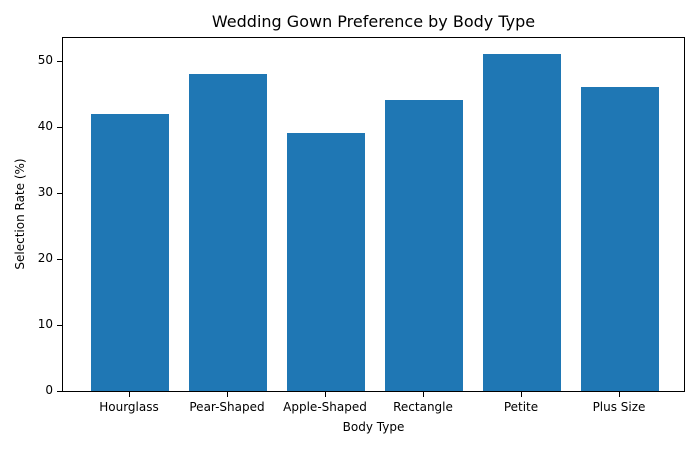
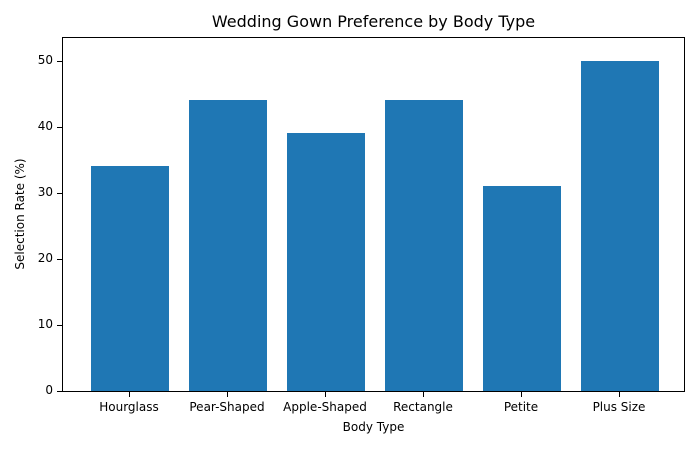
Hourglass: 42 -> 34
Pear-Shaped: 48 -> 44
Petite: 51 -> 31
Plus Size: 46 -> 50
